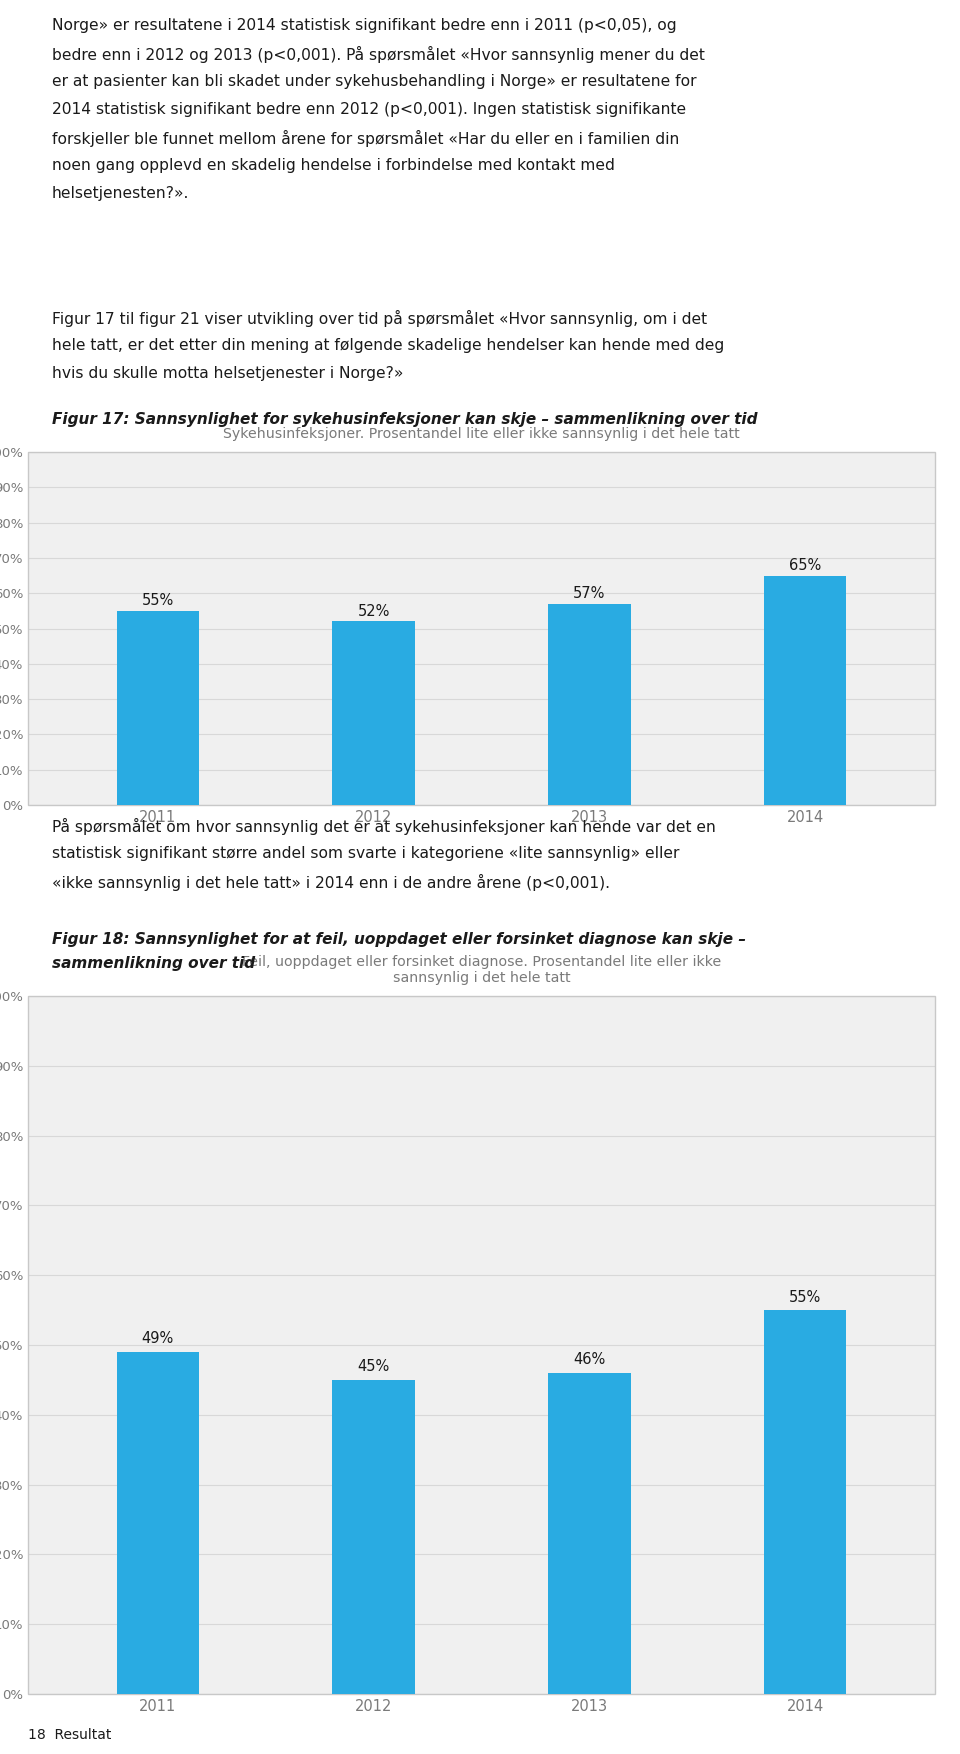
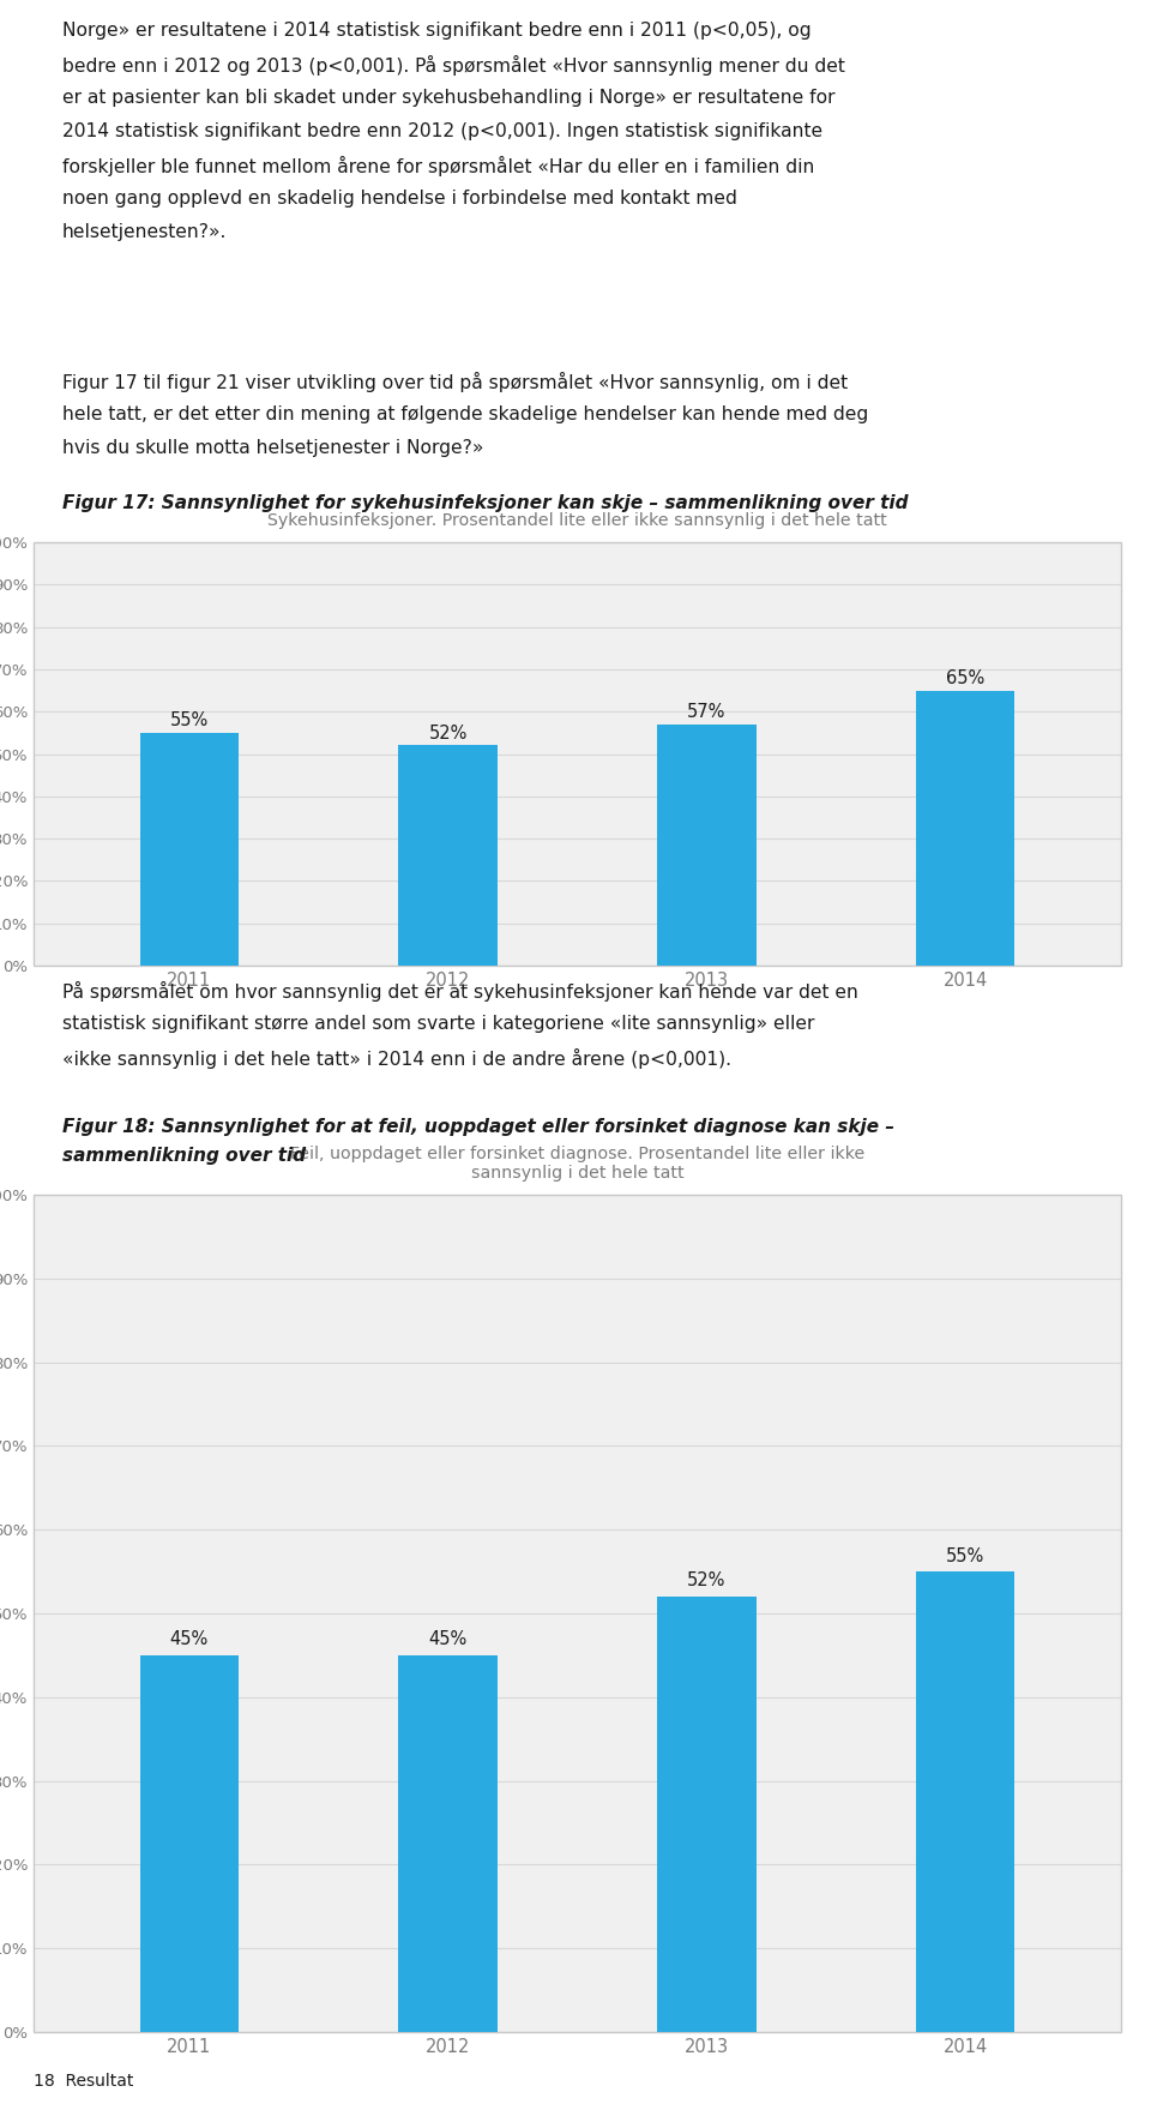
2011: 49% -> 45%
2013: 46% -> 52%
